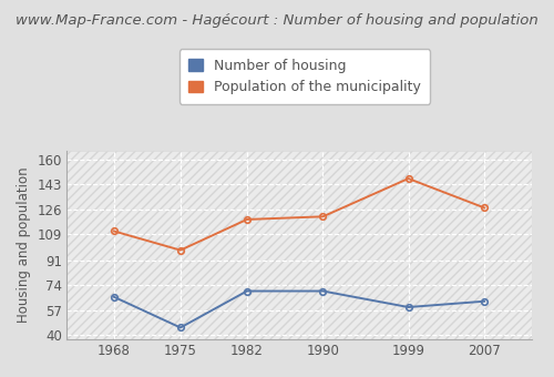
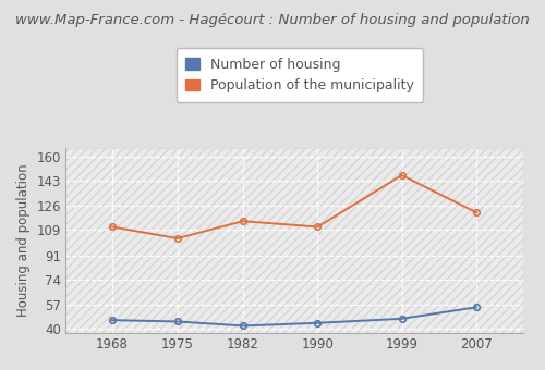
Number of housing/1968: 66 -> 46
Population of the municipality/1975: 98 -> 103
Number of housing/1982: 70 -> 42
Population of the municipality/1982: 119 -> 115
Number of housing/1990: 70 -> 44
Population of the municipality/1990: 121 -> 111
Number of housing/1999: 59 -> 47
Number of housing/2007: 63 -> 55
Population of the municipality/2007: 127 -> 121
